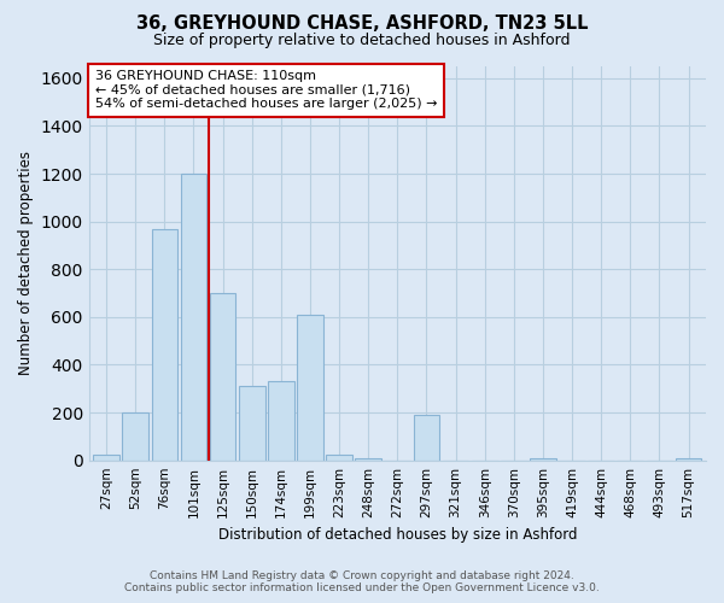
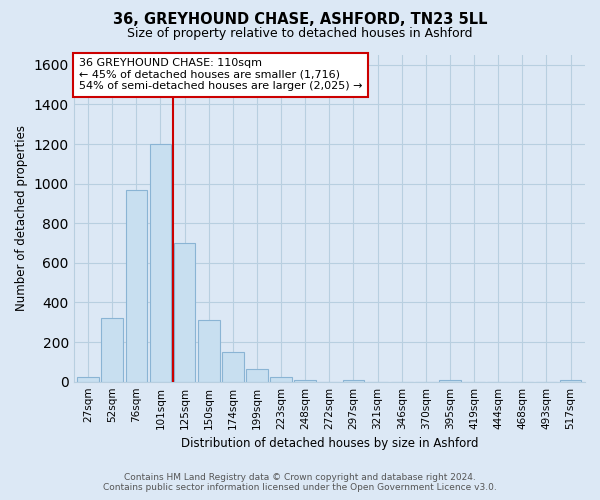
52sqm: 200 -> 320
174sqm: 330 -> 150
199sqm: 610 -> 60
297sqm: 190 -> 10
